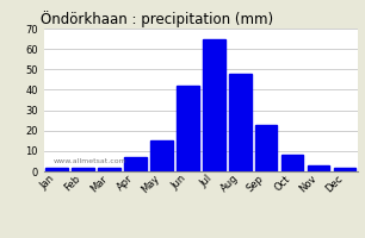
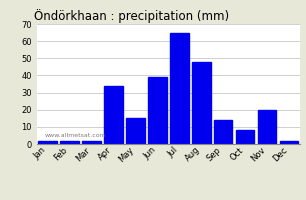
Apr: 7 -> 34
Jun: 42 -> 39
Sep: 23 -> 14
Nov: 3 -> 20
